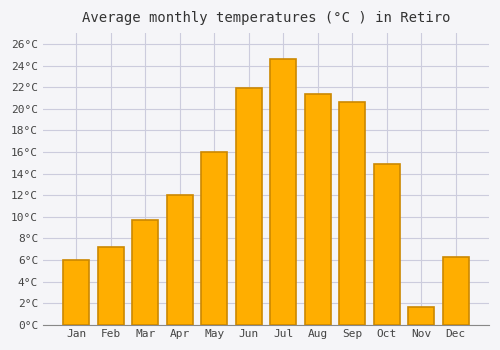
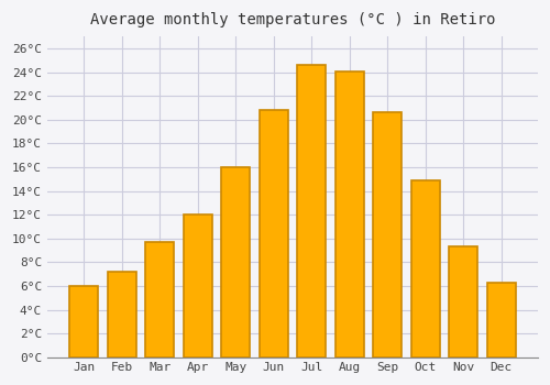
Jun: 21.9°C -> 20.8°C
Aug: 21.4°C -> 24.1°C
Nov: 1.6°C -> 9.3°C
